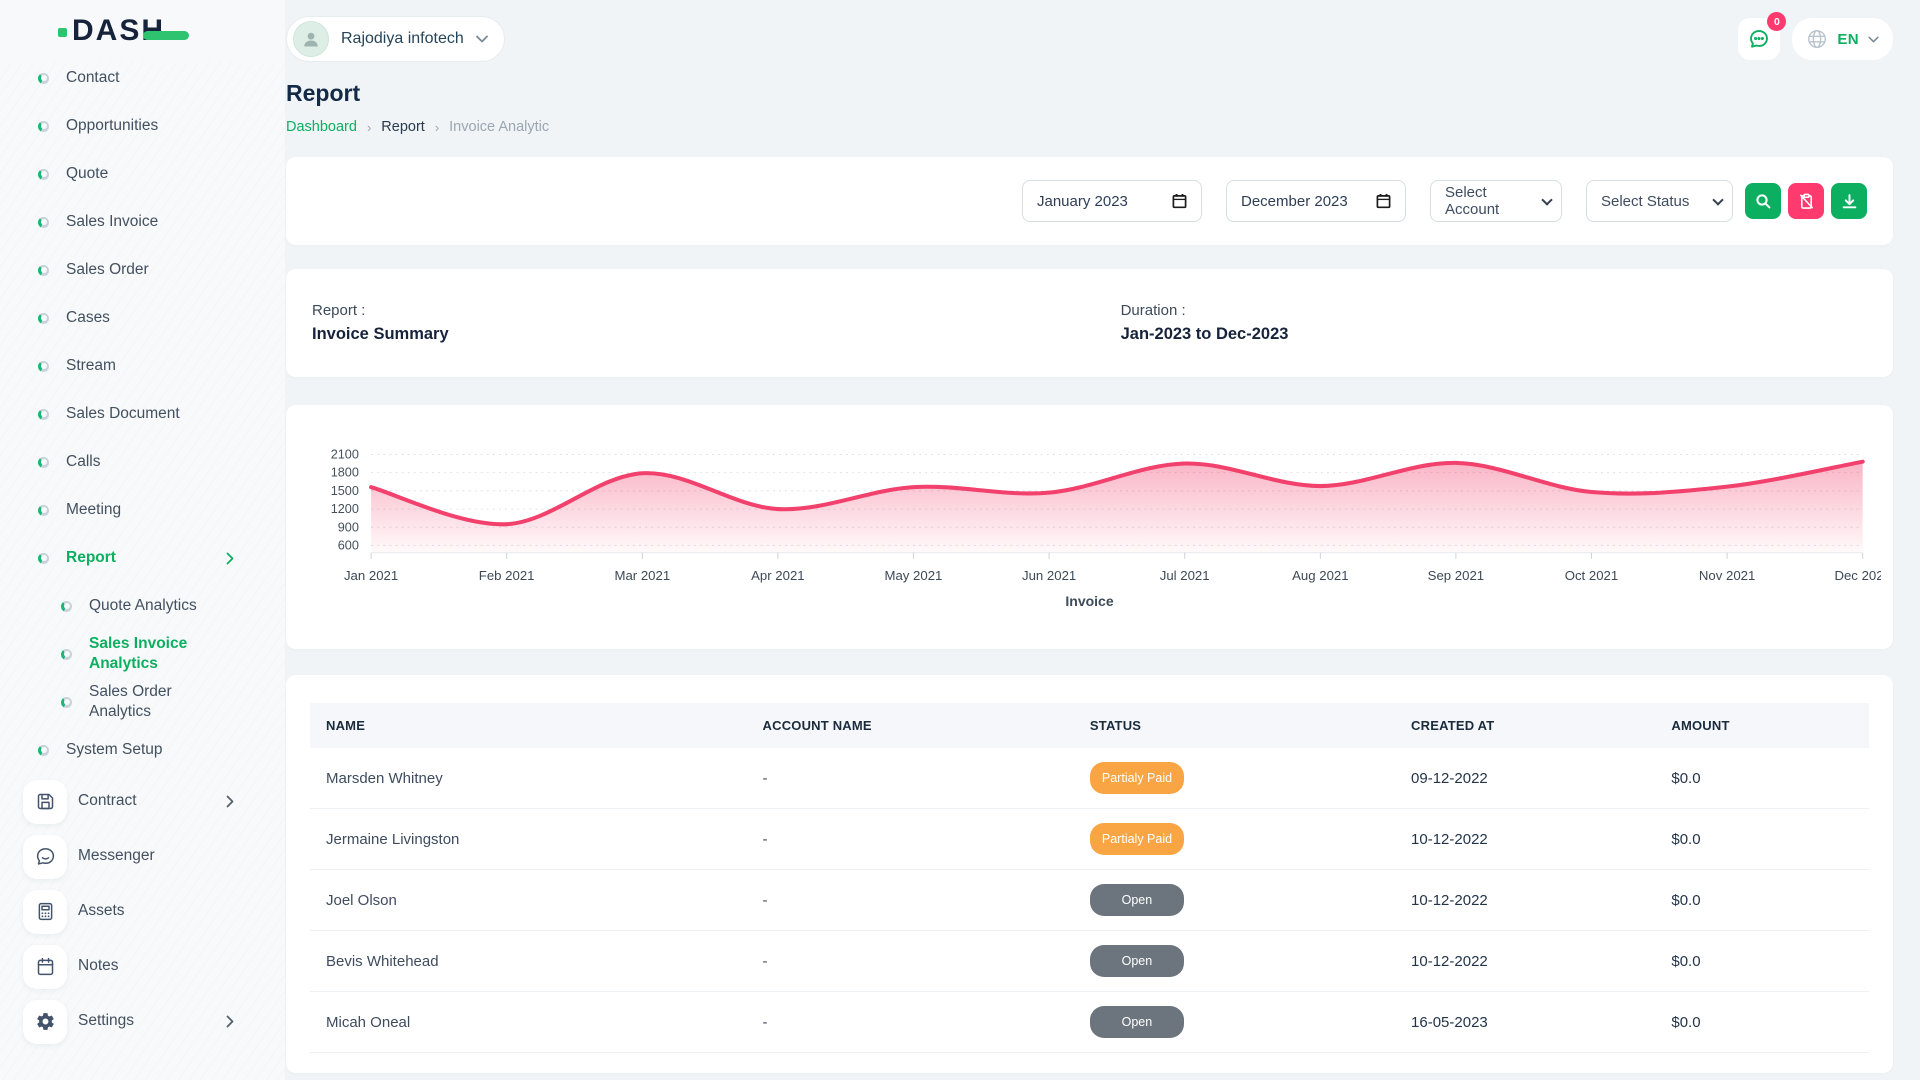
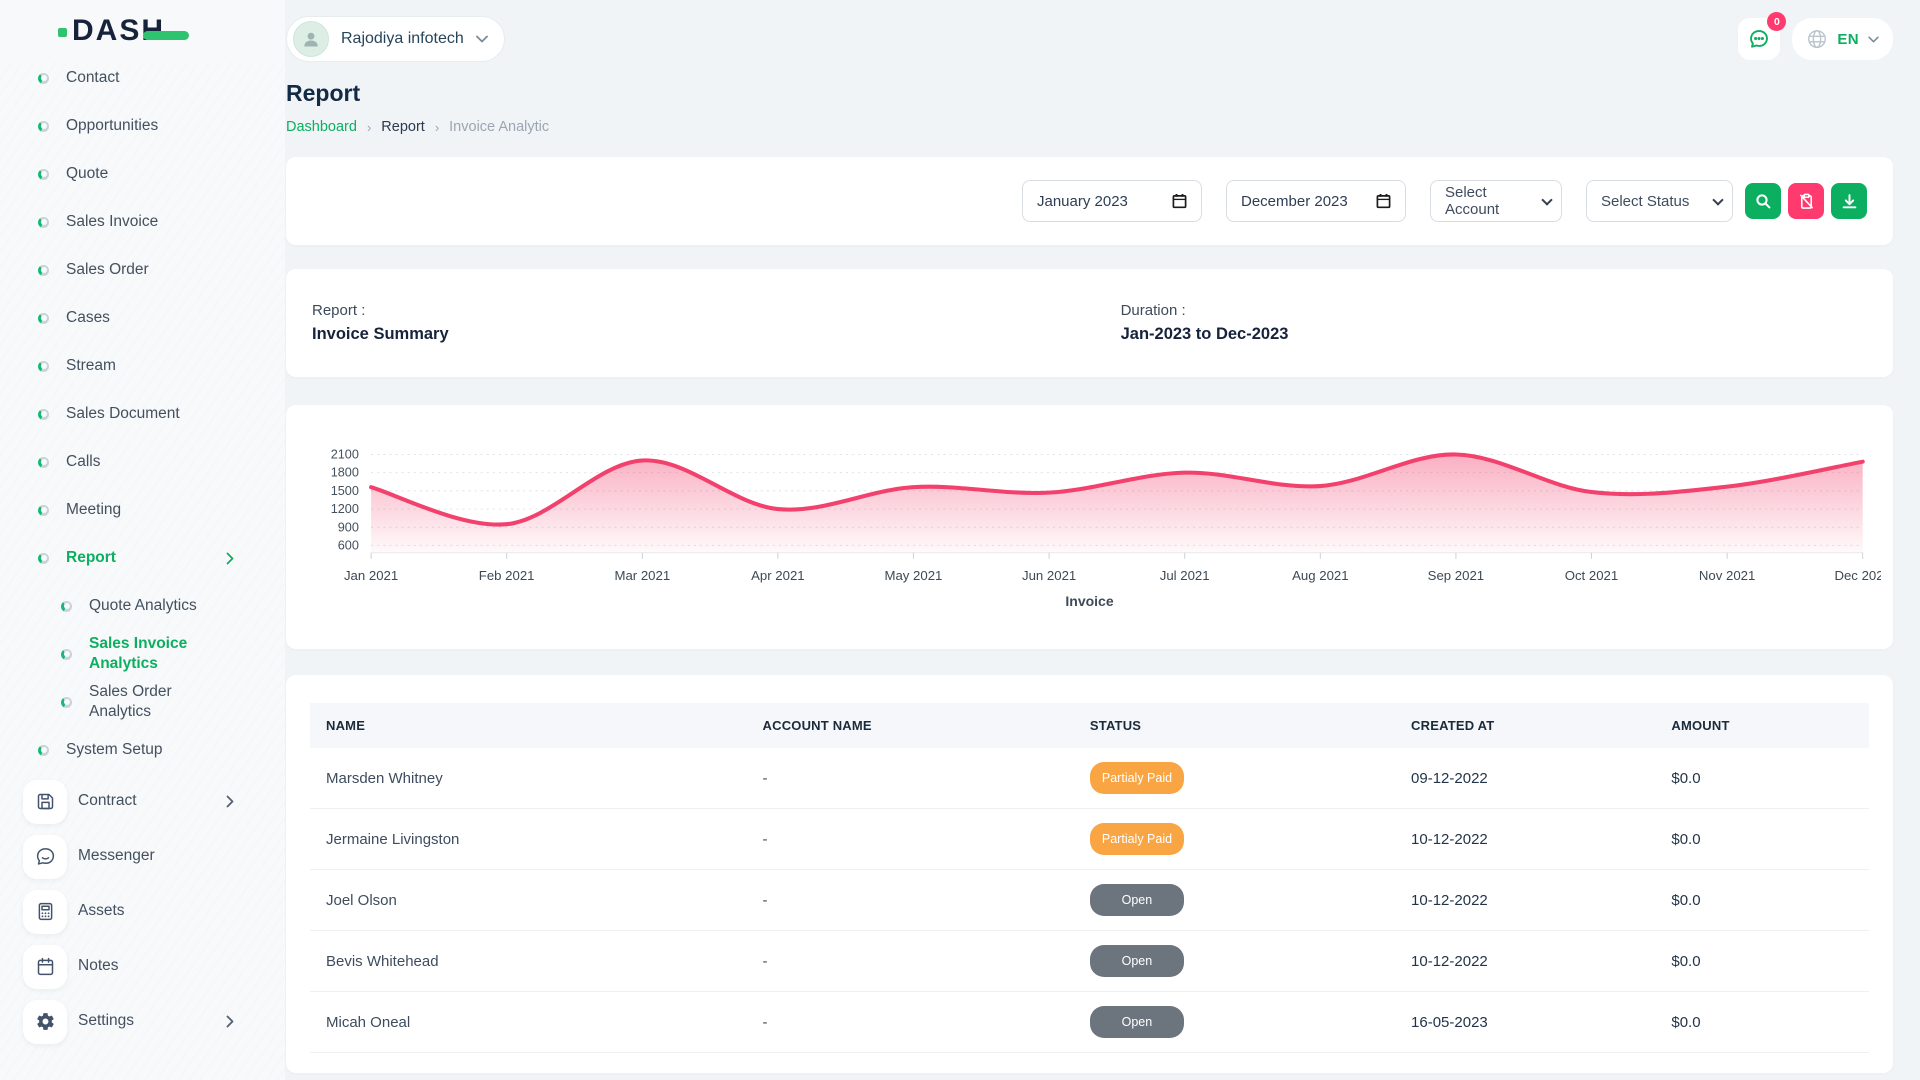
Mar 2021: 1800 -> 2000
Jul 2021: 2000 -> 1800
Sep 2021: 2000 -> 2100
